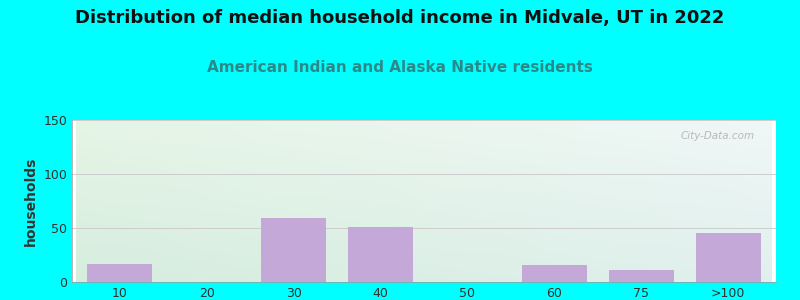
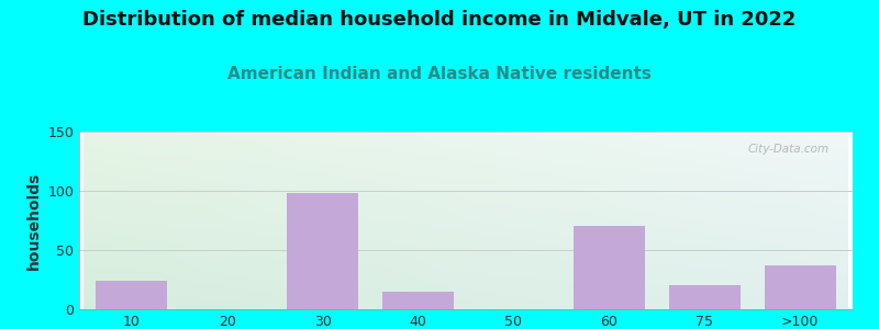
10: 17 -> 24
30: 59 -> 98
40: 51 -> 15
60: 16 -> 70
75: 11 -> 20
>100: 45 -> 37
